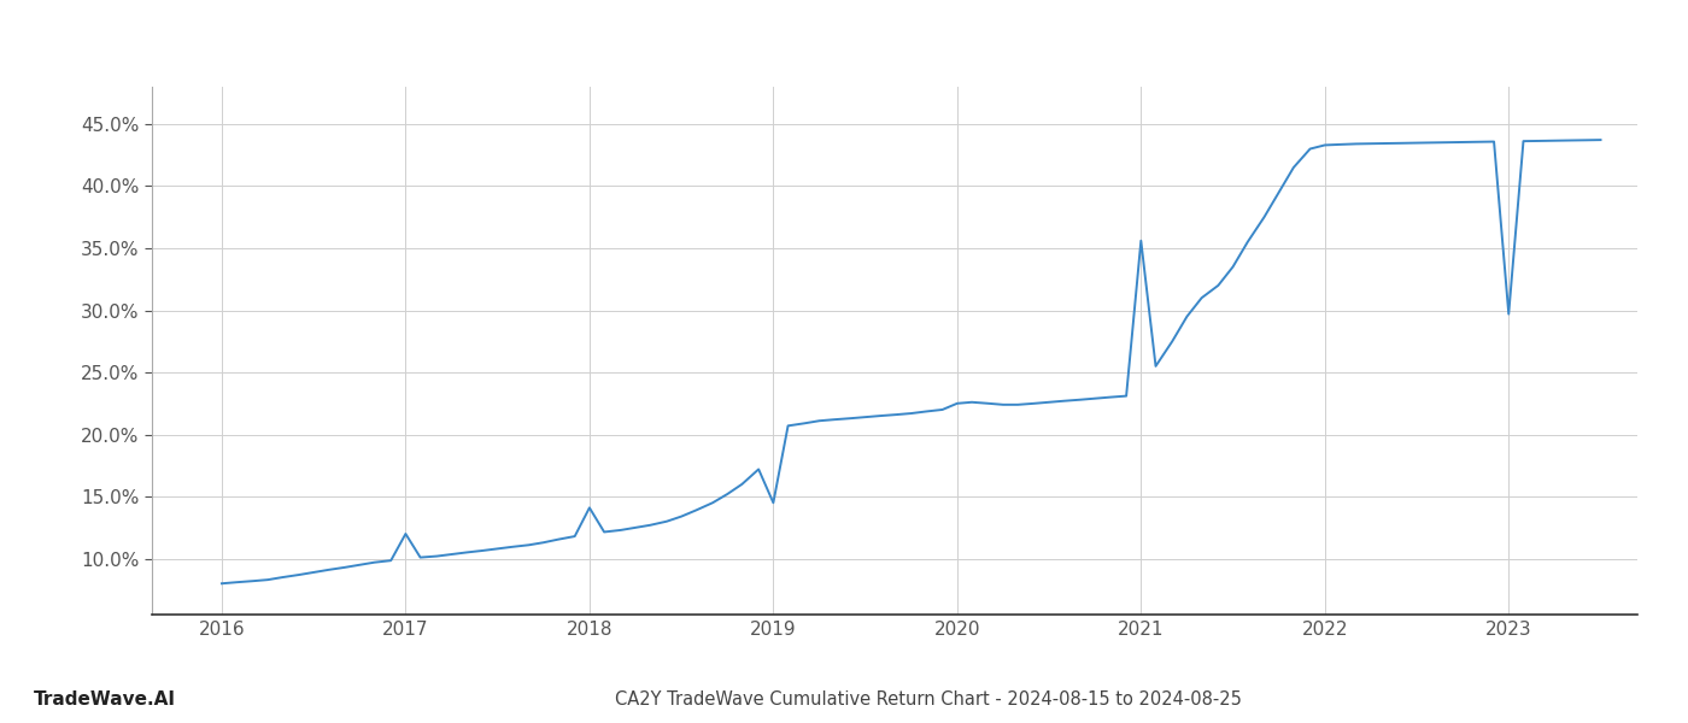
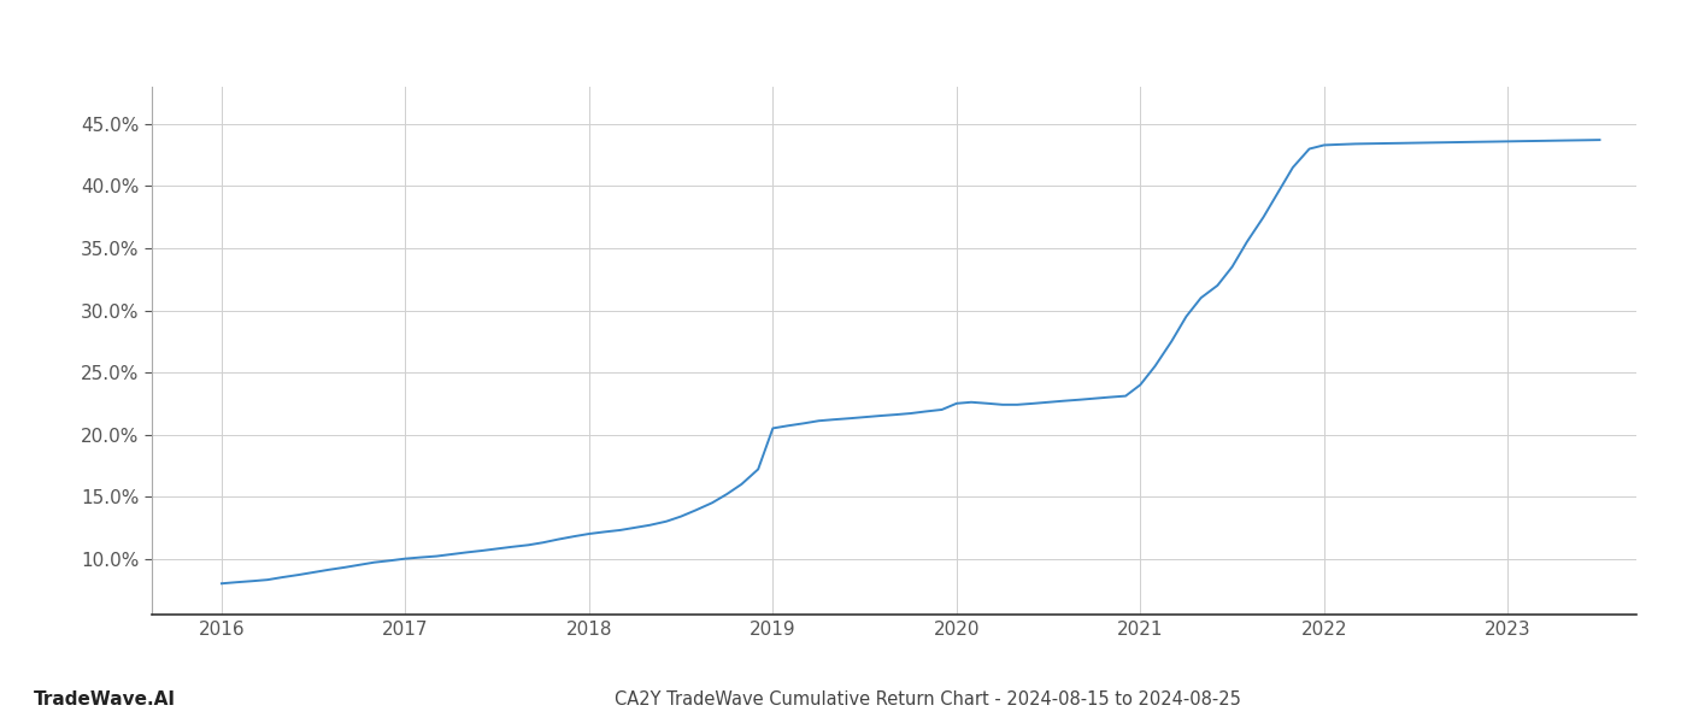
2017: 12.0% -> 10.0%
2018: 14.1% -> 12.0%
2019: 14.5% -> 20.5%
2021: 35.6% -> 24.0%
2023: 29.7% -> 43.6%
